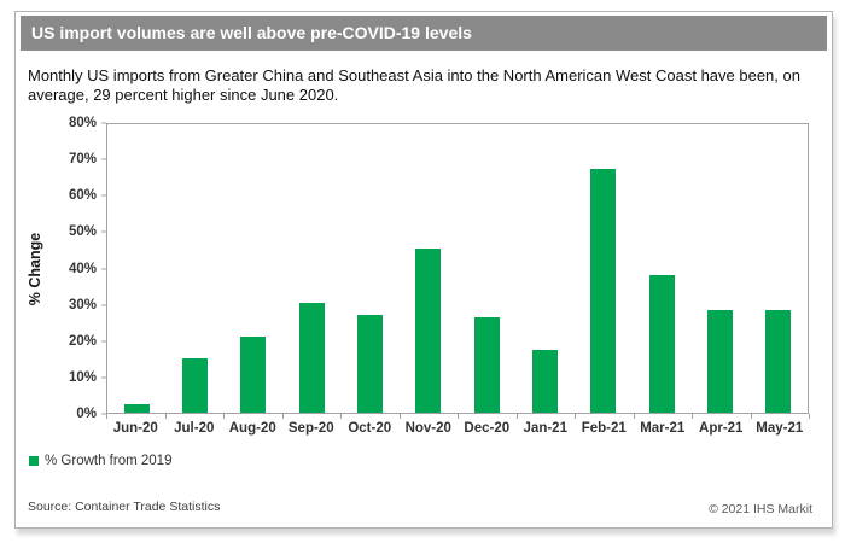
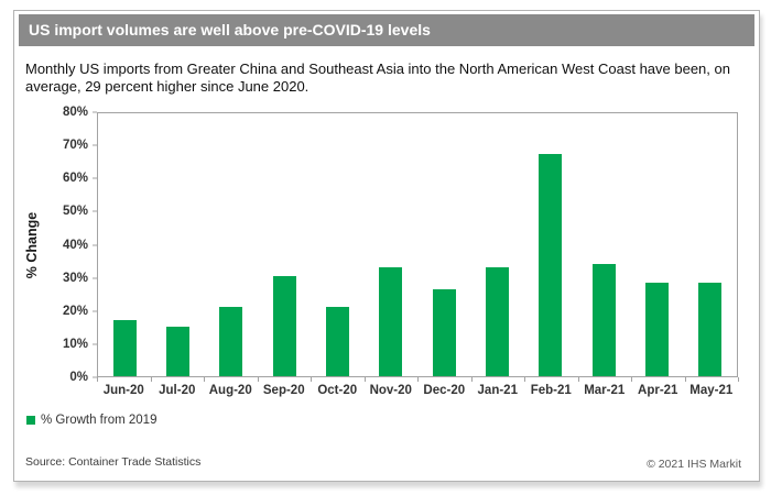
Jun-20: 2% -> 17%
Oct-20: 27% -> 21%
Nov-20: 46% -> 33%
Jan-21: 18% -> 33%
Mar-21: 38% -> 34%
